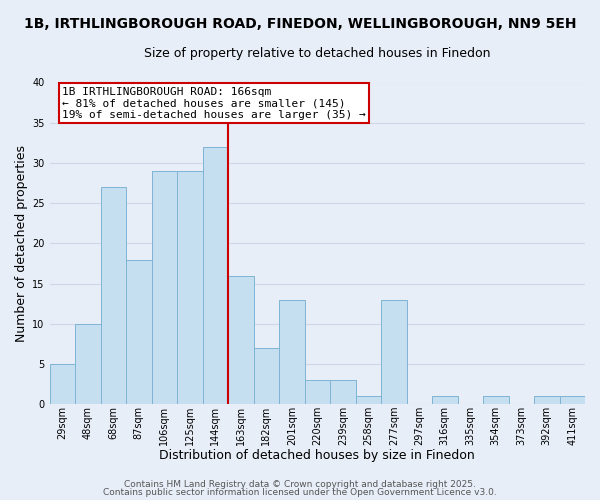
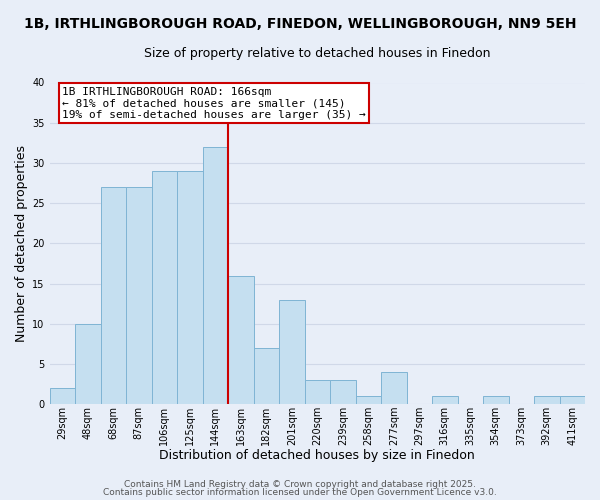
29sqm: 5 -> 2
87sqm: 18 -> 27
277sqm: 13 -> 4
